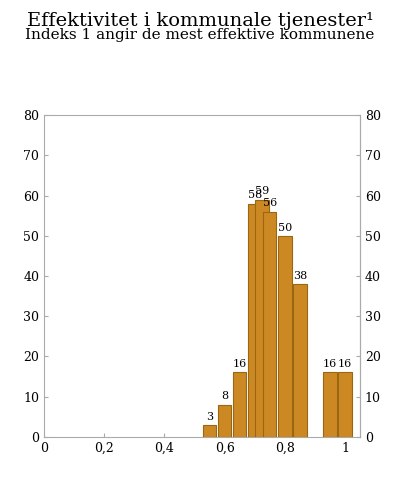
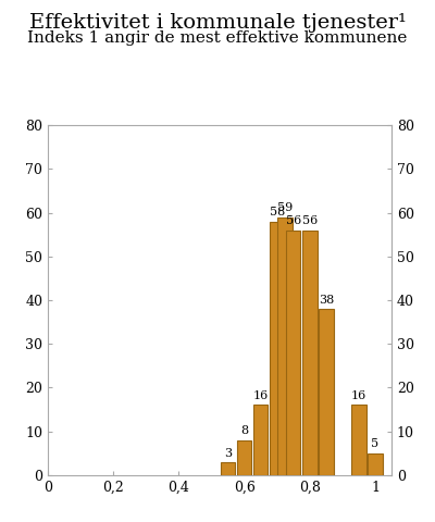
0,8: 50 -> 56
1: 16 -> 5
